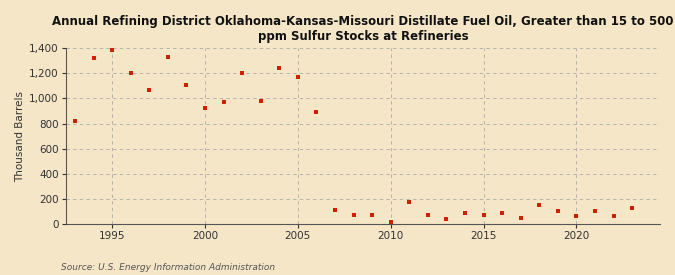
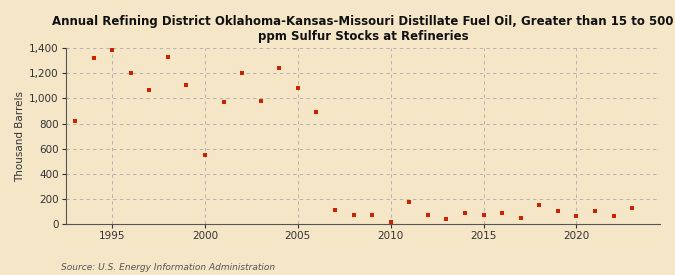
2000: 920 -> 550
2005: 1,180 -> 1,080
